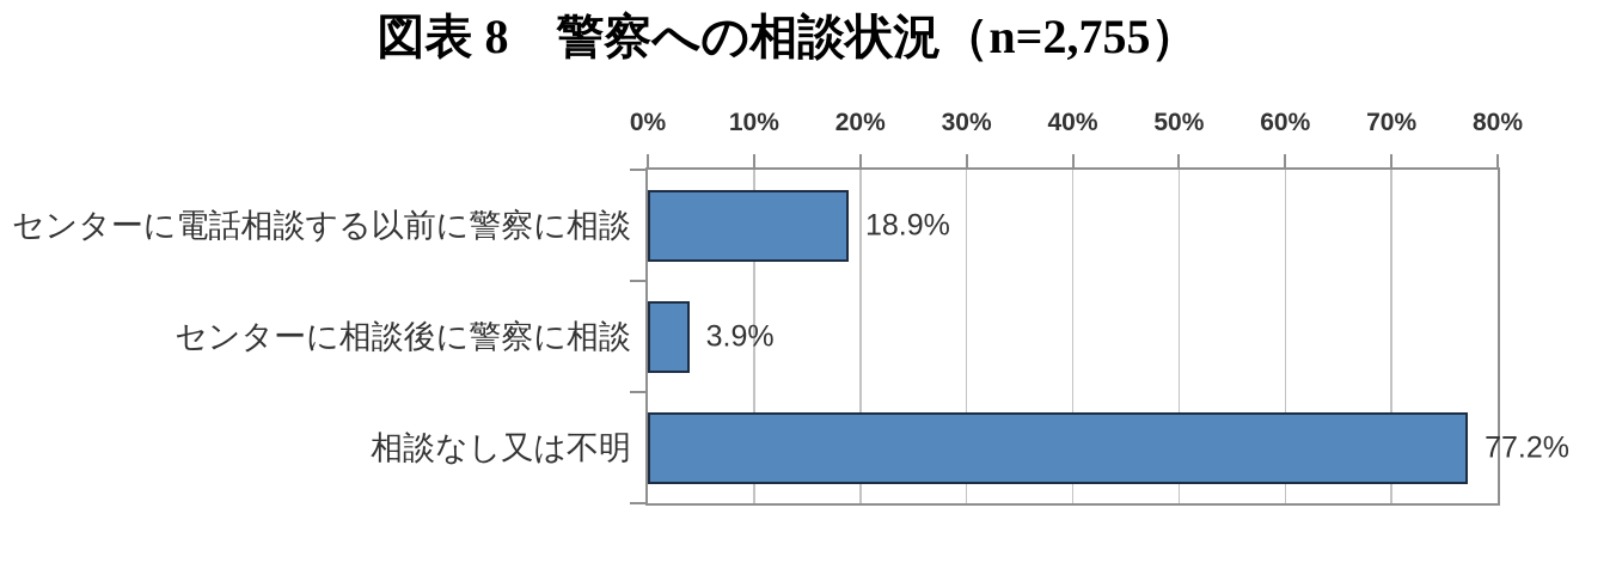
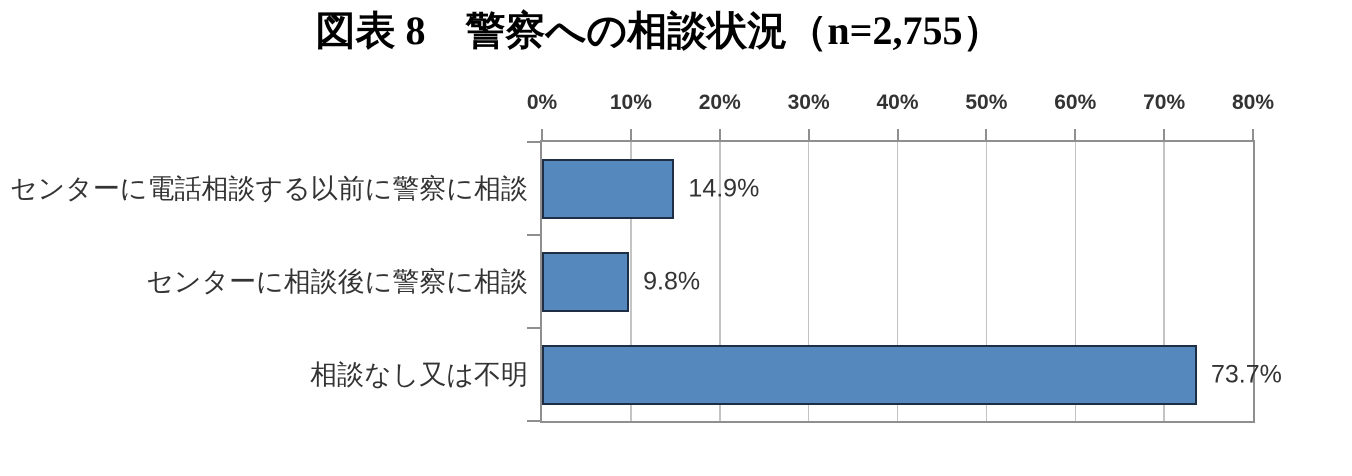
センターに電話相談する以前に警察に相談: 18.9% -> 14.9%
センターに相談後に警察に相談: 3.9% -> 9.8%
相談なし又は不明: 77.2% -> 73.7%
